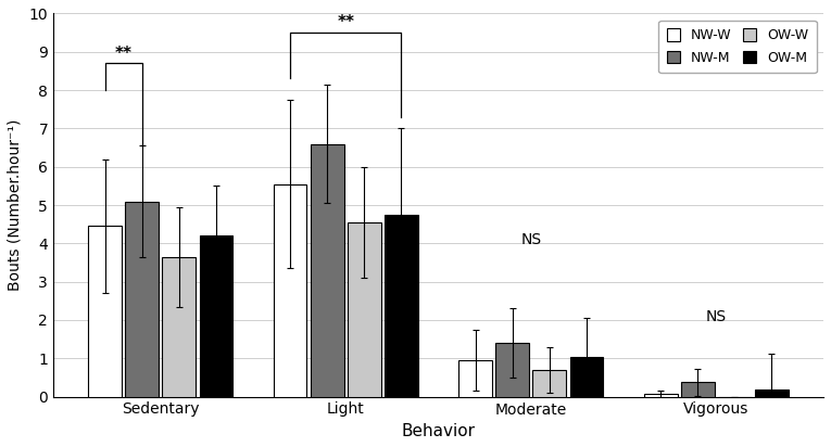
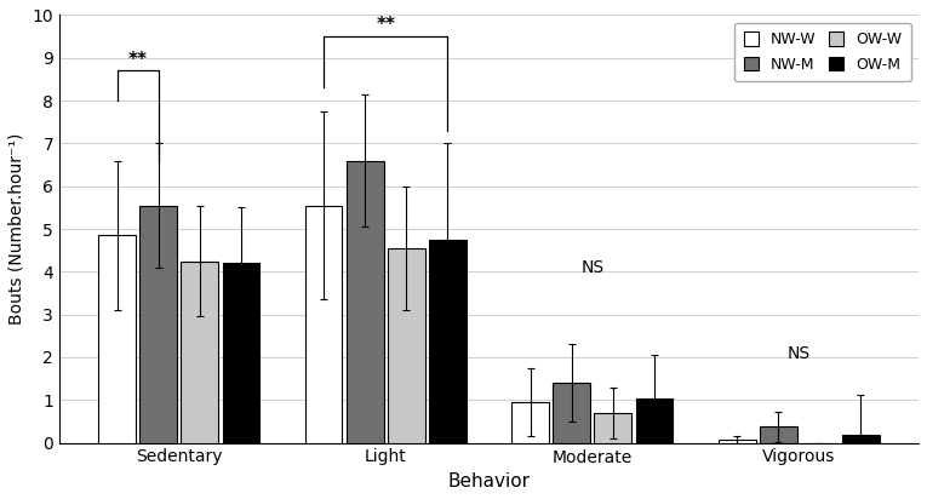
NW-W/Sedentary: 4.45 -> 4.85
NW-M/Sedentary: 5.10 -> 5.55
OW-W/Sedentary: 3.65 -> 4.25
